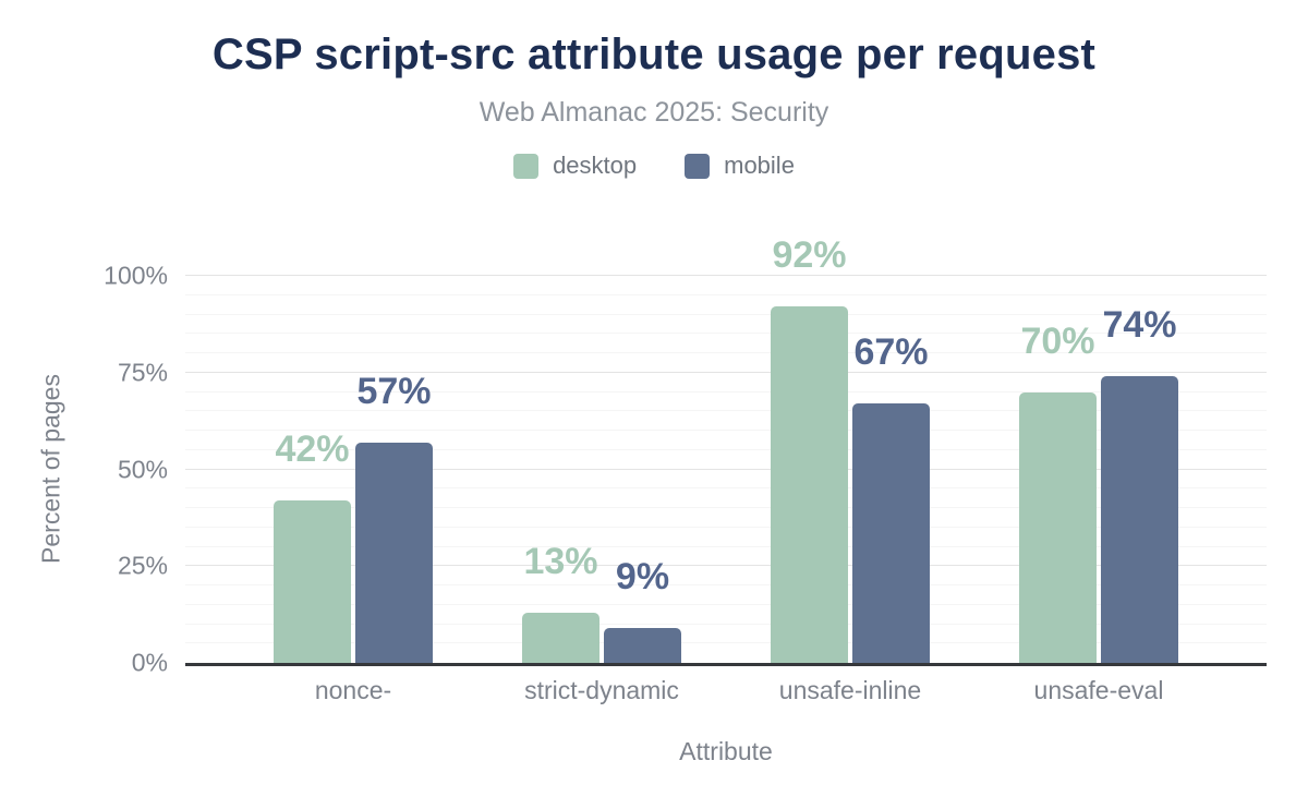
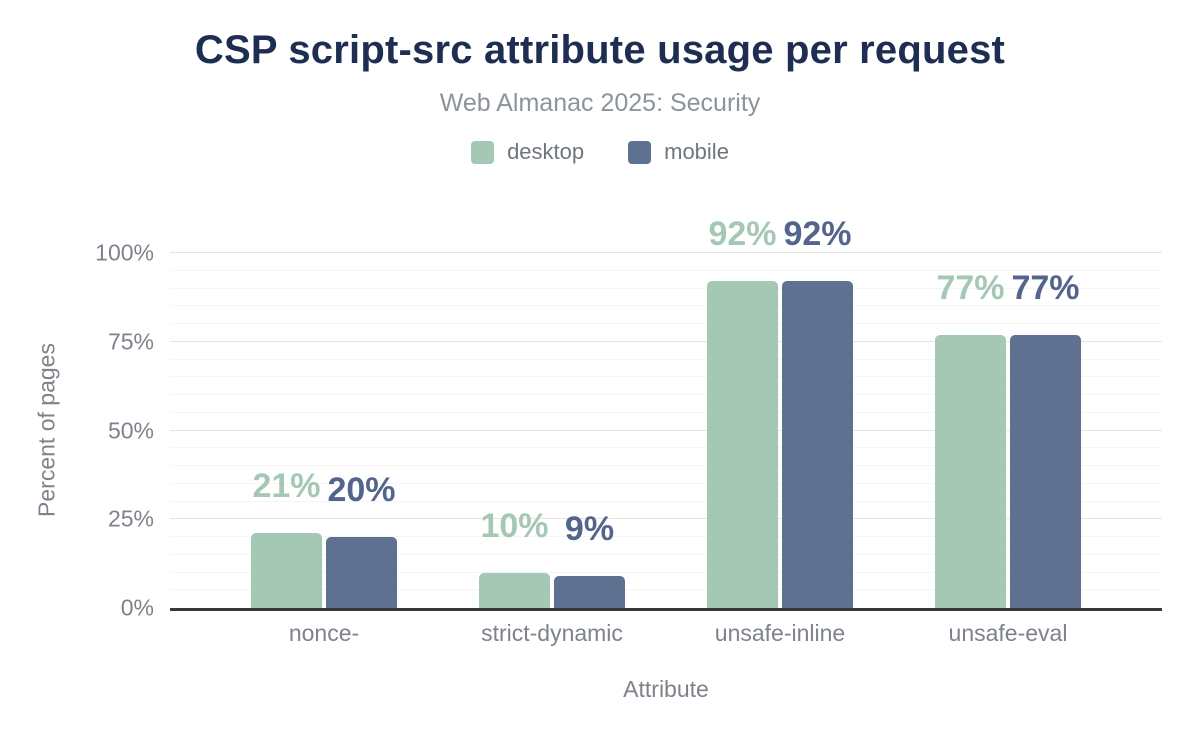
desktop/nonce-: 42% -> 21%
mobile/nonce-: 57% -> 20%
desktop/strict-dynamic: 13% -> 10%
mobile/unsafe-inline: 67% -> 92%
desktop/unsafe-eval: 70% -> 77%
mobile/unsafe-eval: 74% -> 77%
